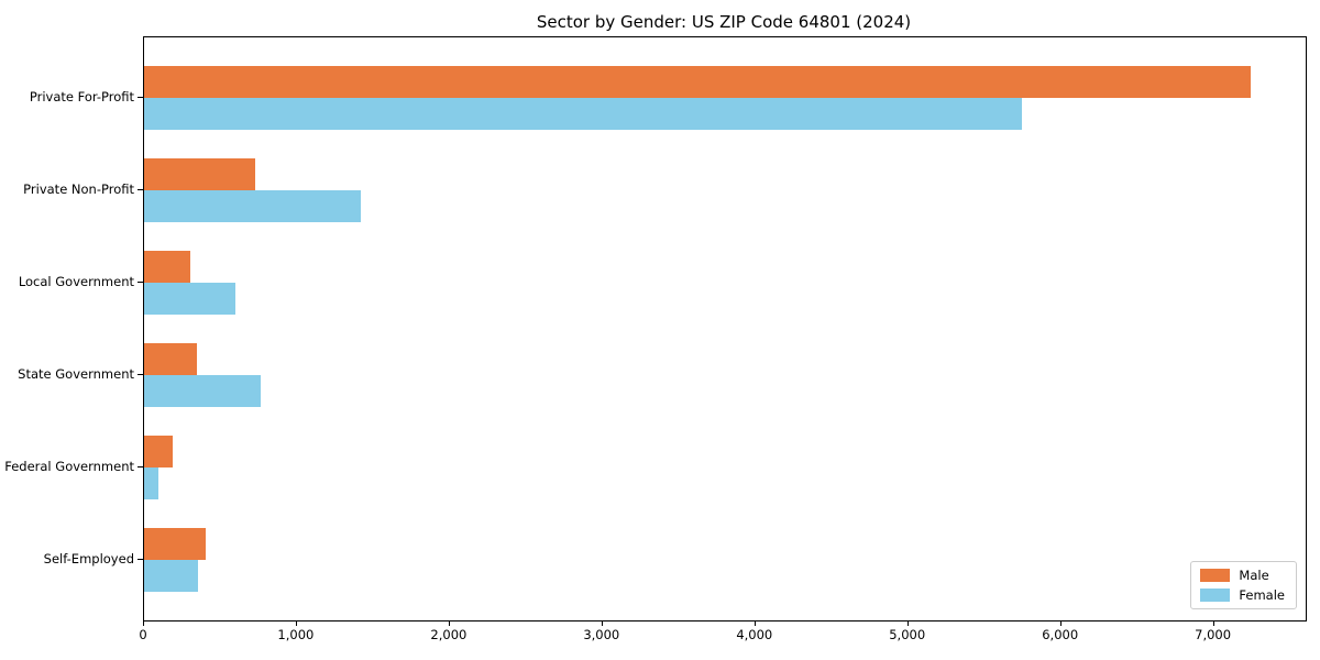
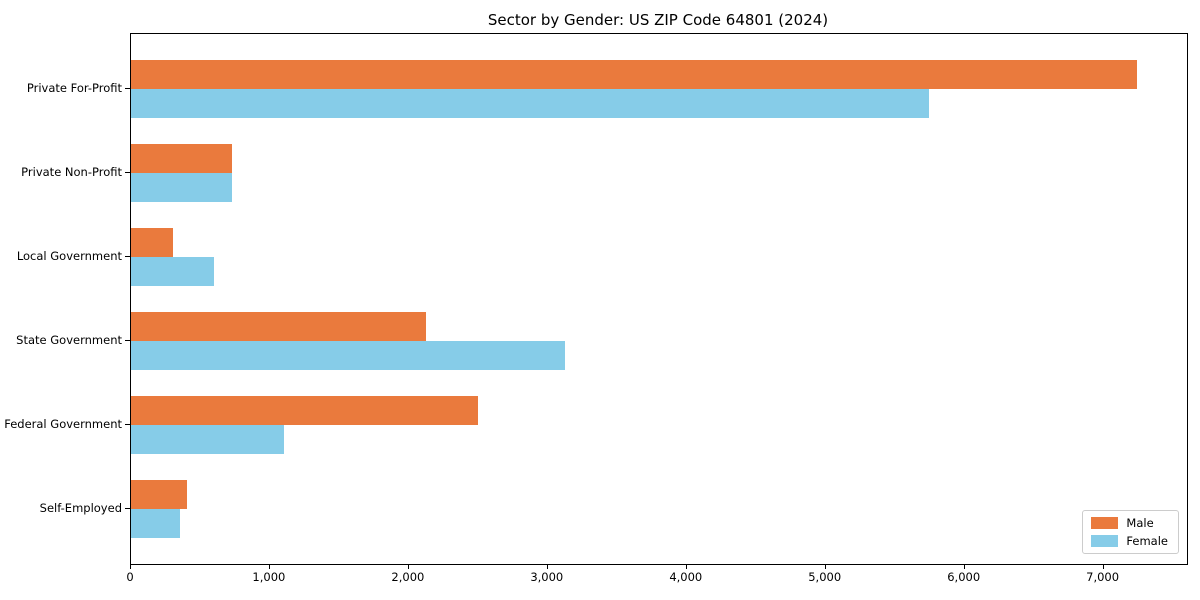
Female/Private Non-Profit: 1420 -> 730
Male/State Government: 340 -> 2120
Female/State Government: 760 -> 3120
Male/Federal Government: 190 -> 2500
Female/Federal Government: 100 -> 1100
